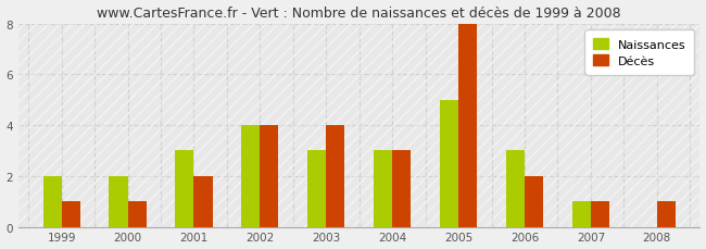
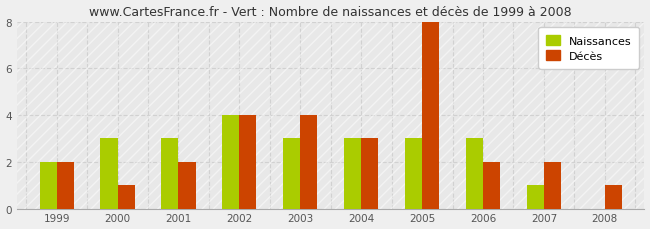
Décès/1999: 1 -> 2
Naissances/2000: 2 -> 3
Naissances/2005: 5 -> 3
Décès/2007: 1 -> 2
